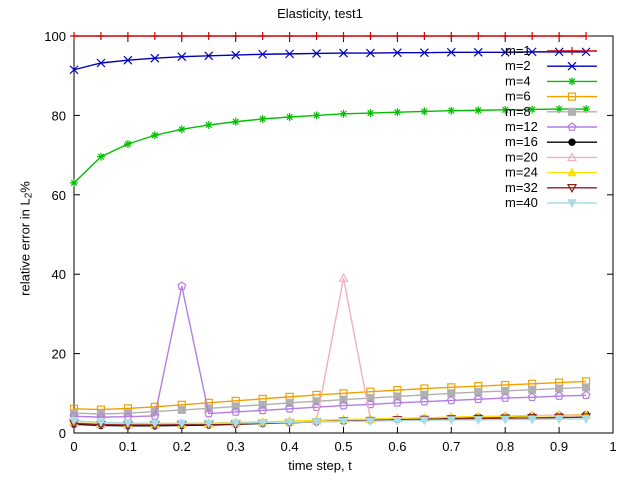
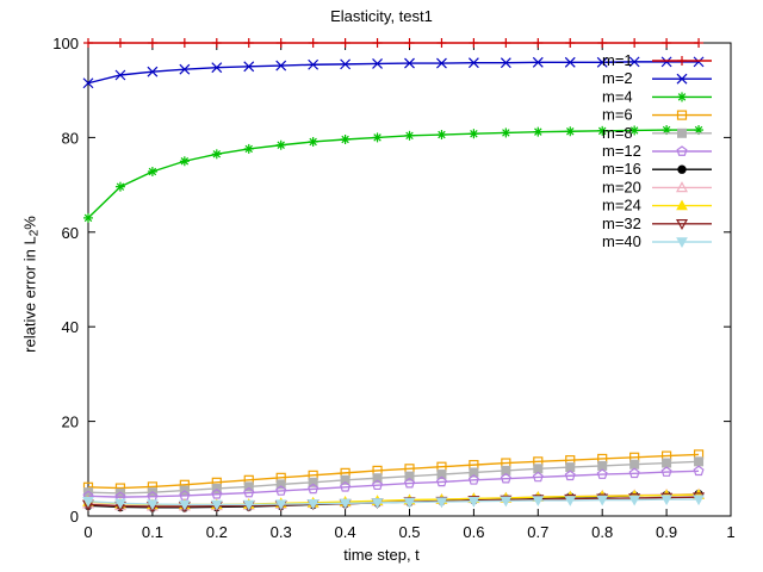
m=12/0.2: 37 -> 5
m=20/0.5: 39 -> 3
